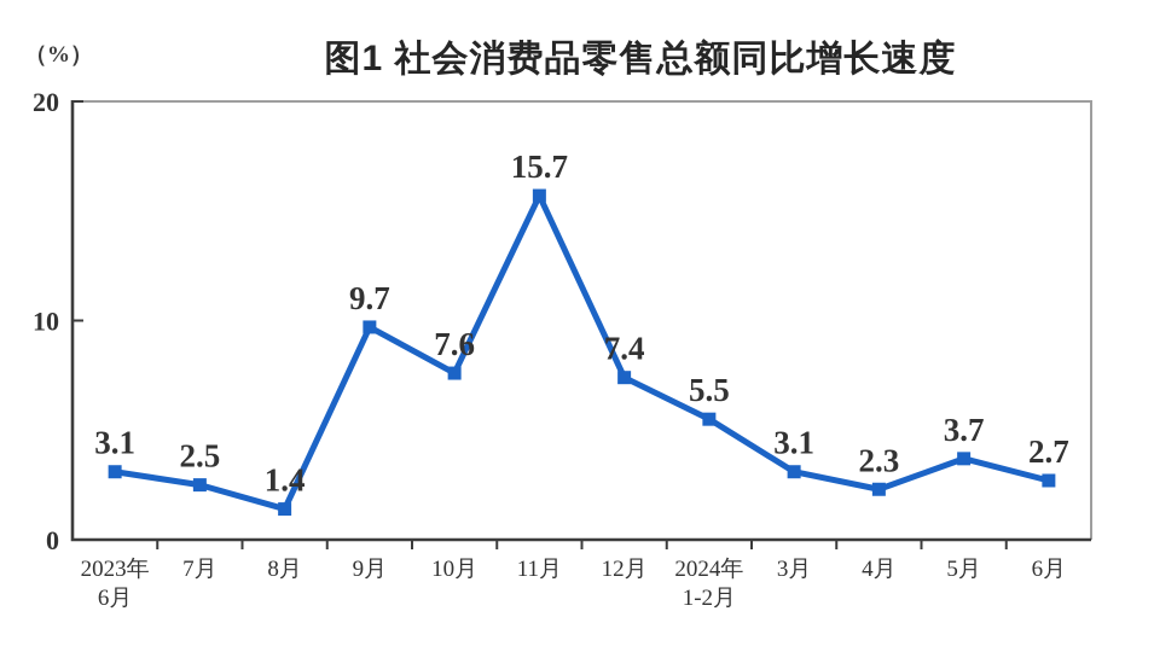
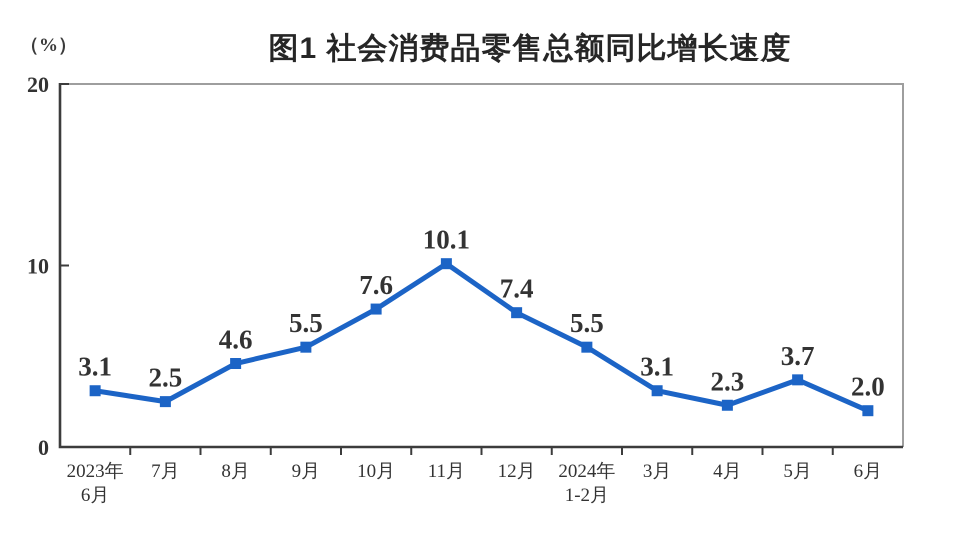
8月: 1.4 -> 4.6
9月: 9.7 -> 5.5
11月: 15.7 -> 10.1
6月: 2.7 -> 2.0
